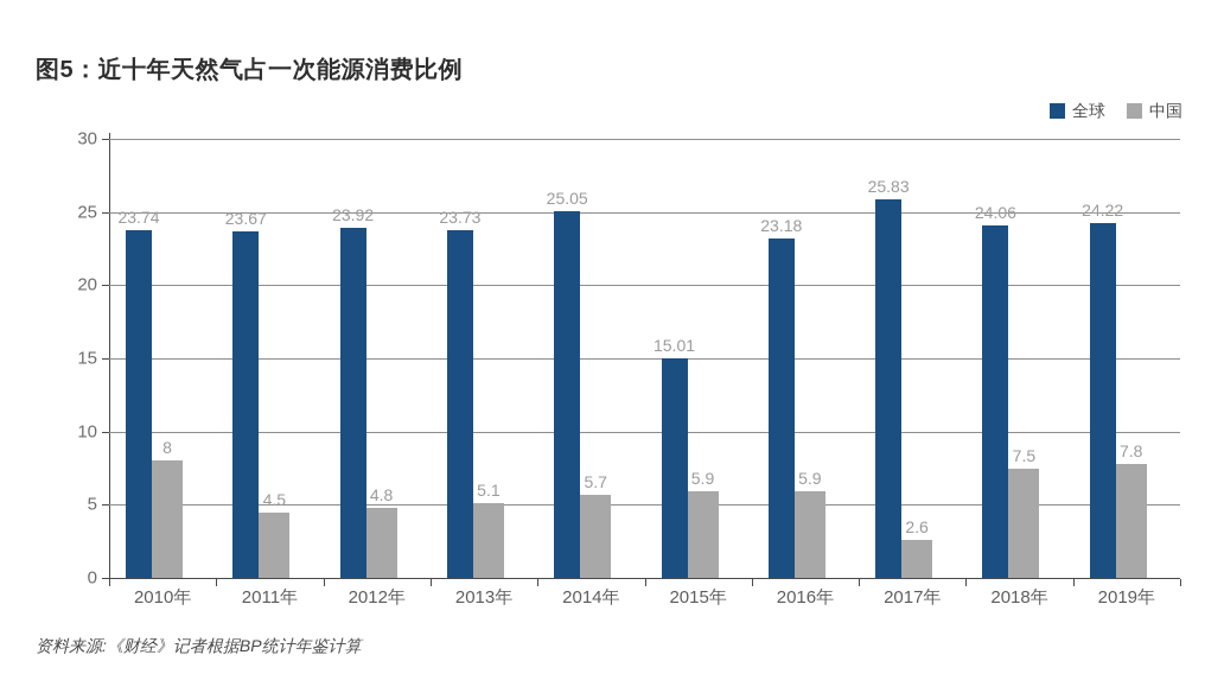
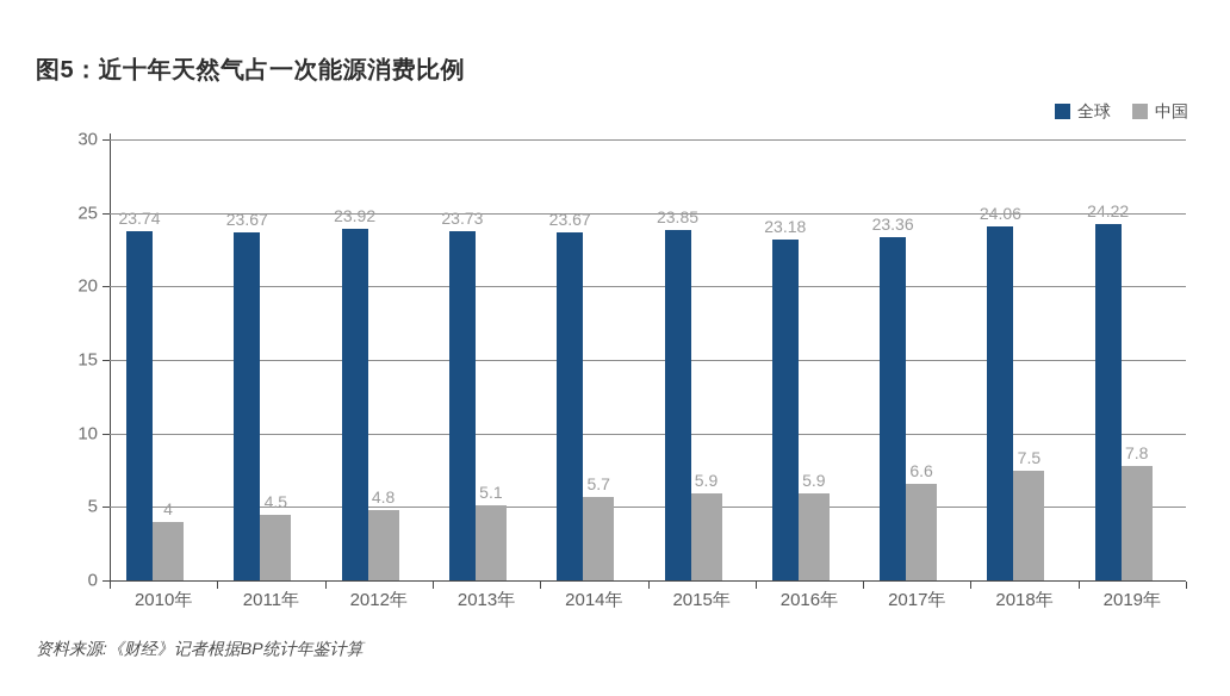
中国/2010年: 8 -> 4
全球/2014年: 25.05 -> 23.67
全球/2015年: 15.01 -> 23.85
全球/2017年: 25.83 -> 23.36
中国/2017年: 2.6 -> 6.6
